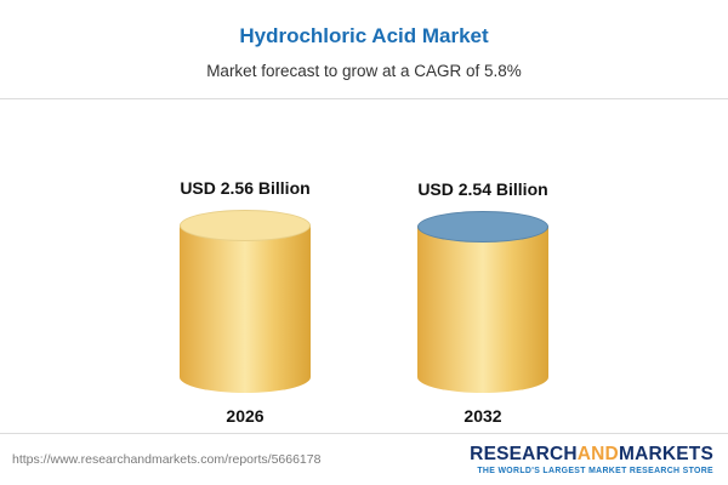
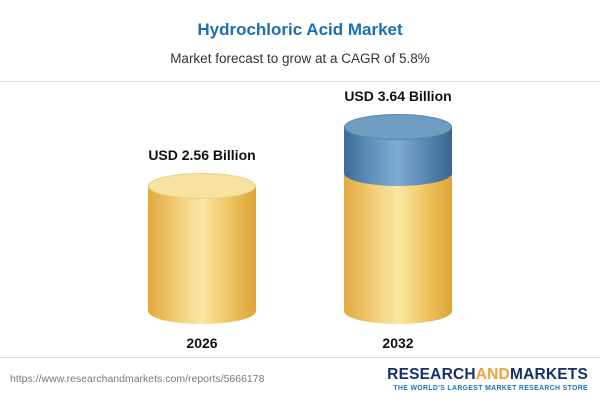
2032: 2.54 -> 3.64
